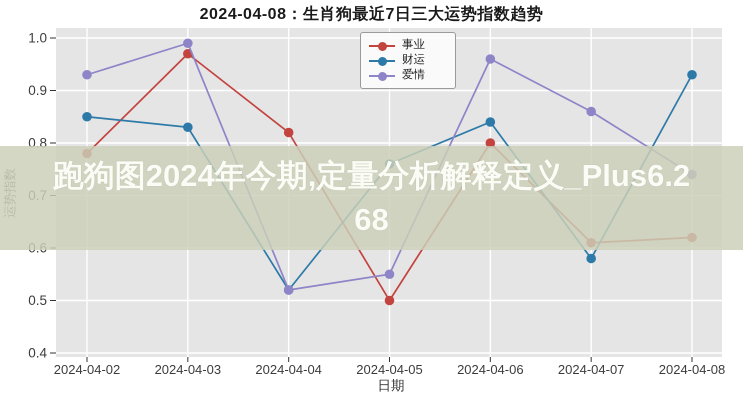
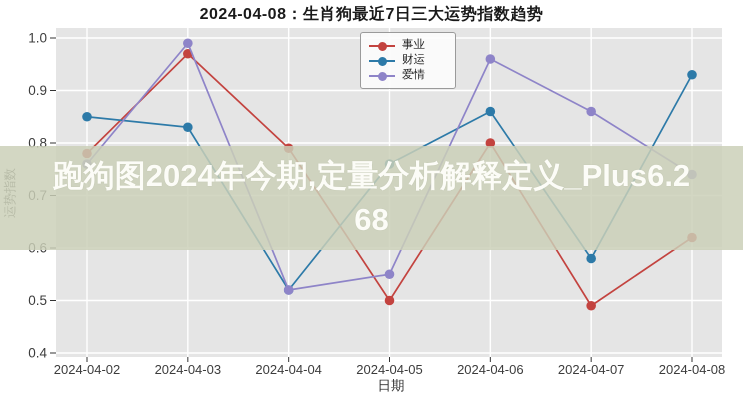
爱情/2024-04-02: 0.93 -> 0.76
事业/2024-04-04: 0.82 -> 0.79
财运/2024-04-06: 0.84 -> 0.86
事业/2024-04-07: 0.61 -> 0.49
